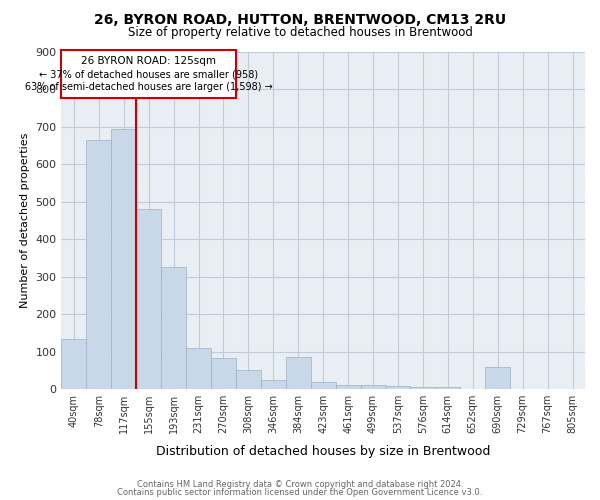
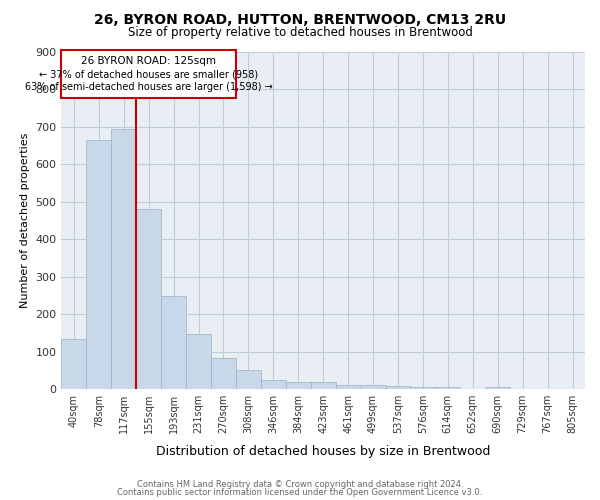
193sqm: 325 -> 247
231sqm: 110 -> 147
384sqm: 85 -> 20
690sqm: 60 -> 7
